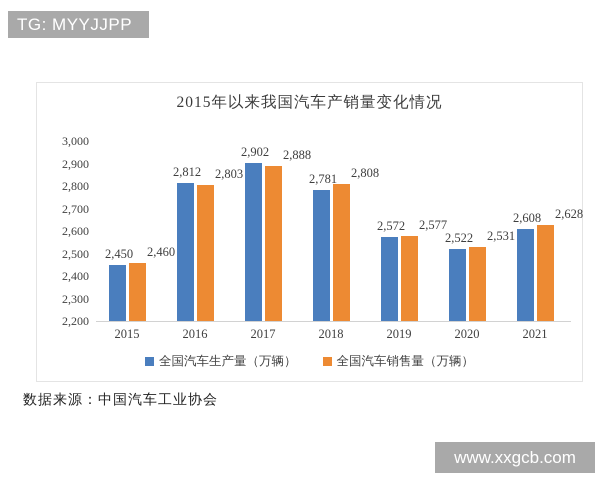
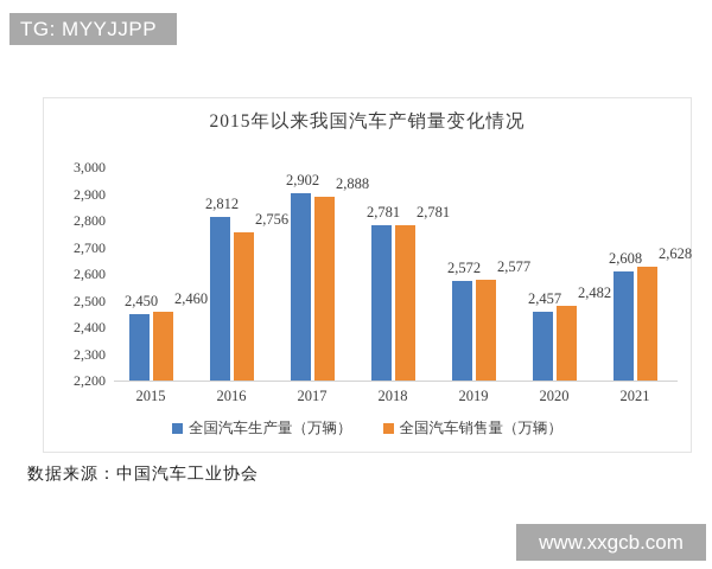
全国汽车销售量（万辆）/2016: 2,803 -> 2,756
全国汽车销售量（万辆）/2018: 2,808 -> 2,781
全国汽车生产量（万辆）/2020: 2,522 -> 2,457
全国汽车销售量（万辆）/2020: 2,531 -> 2,482
